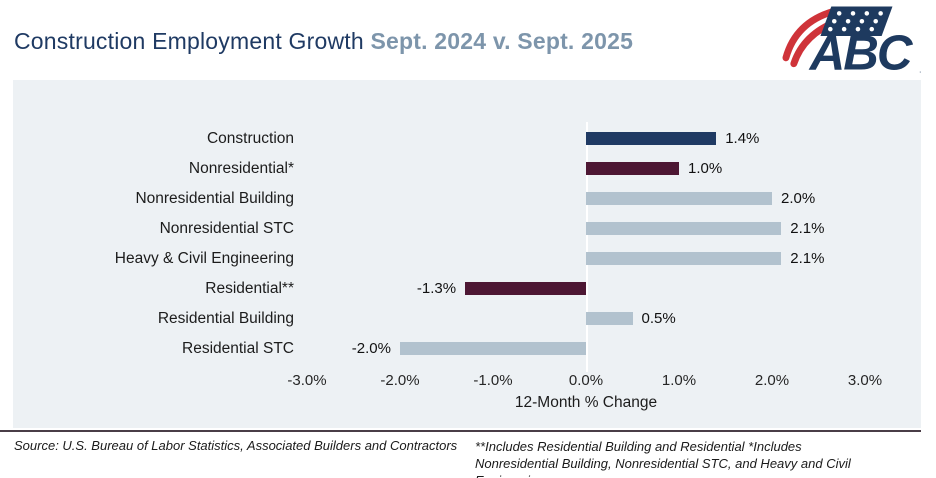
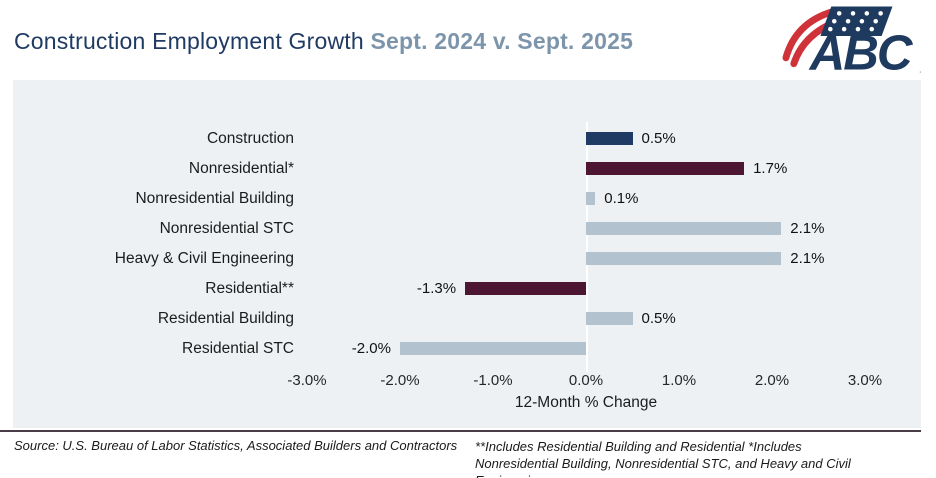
Construction: 1.4% -> 0.5%
Nonresidential*: 1.0% -> 1.7%
Nonresidential Building: 2.0% -> 0.1%
